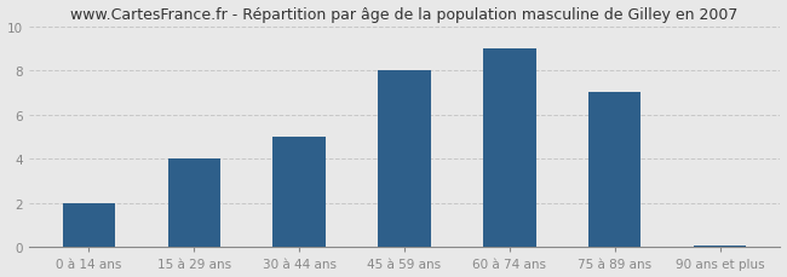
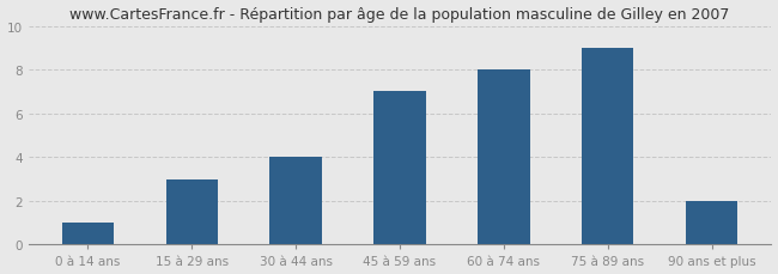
0 à 14 ans: 2.0 -> 1.0
15 à 29 ans: 4.0 -> 3.0
30 à 44 ans: 5.0 -> 4.0
45 à 59 ans: 8.0 -> 7.0
60 à 74 ans: 9.0 -> 8.0
75 à 89 ans: 7.0 -> 9.0
90 ans et plus: 0.1 -> 2.0
